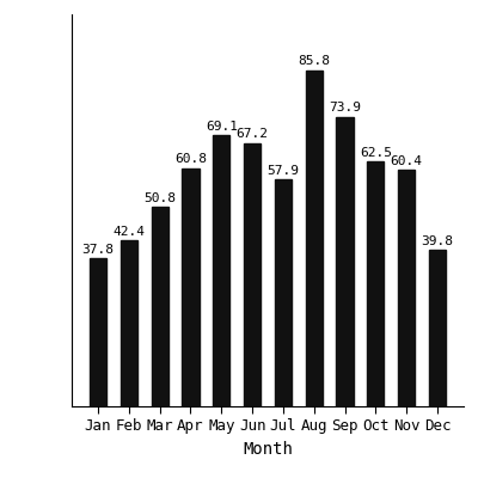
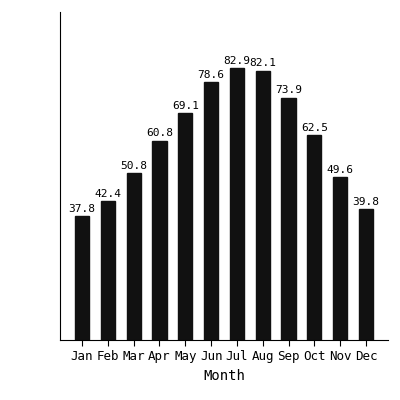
Jun: 67.2 -> 78.6
Jul: 57.9 -> 82.9
Aug: 85.8 -> 82.1
Nov: 60.4 -> 49.6
